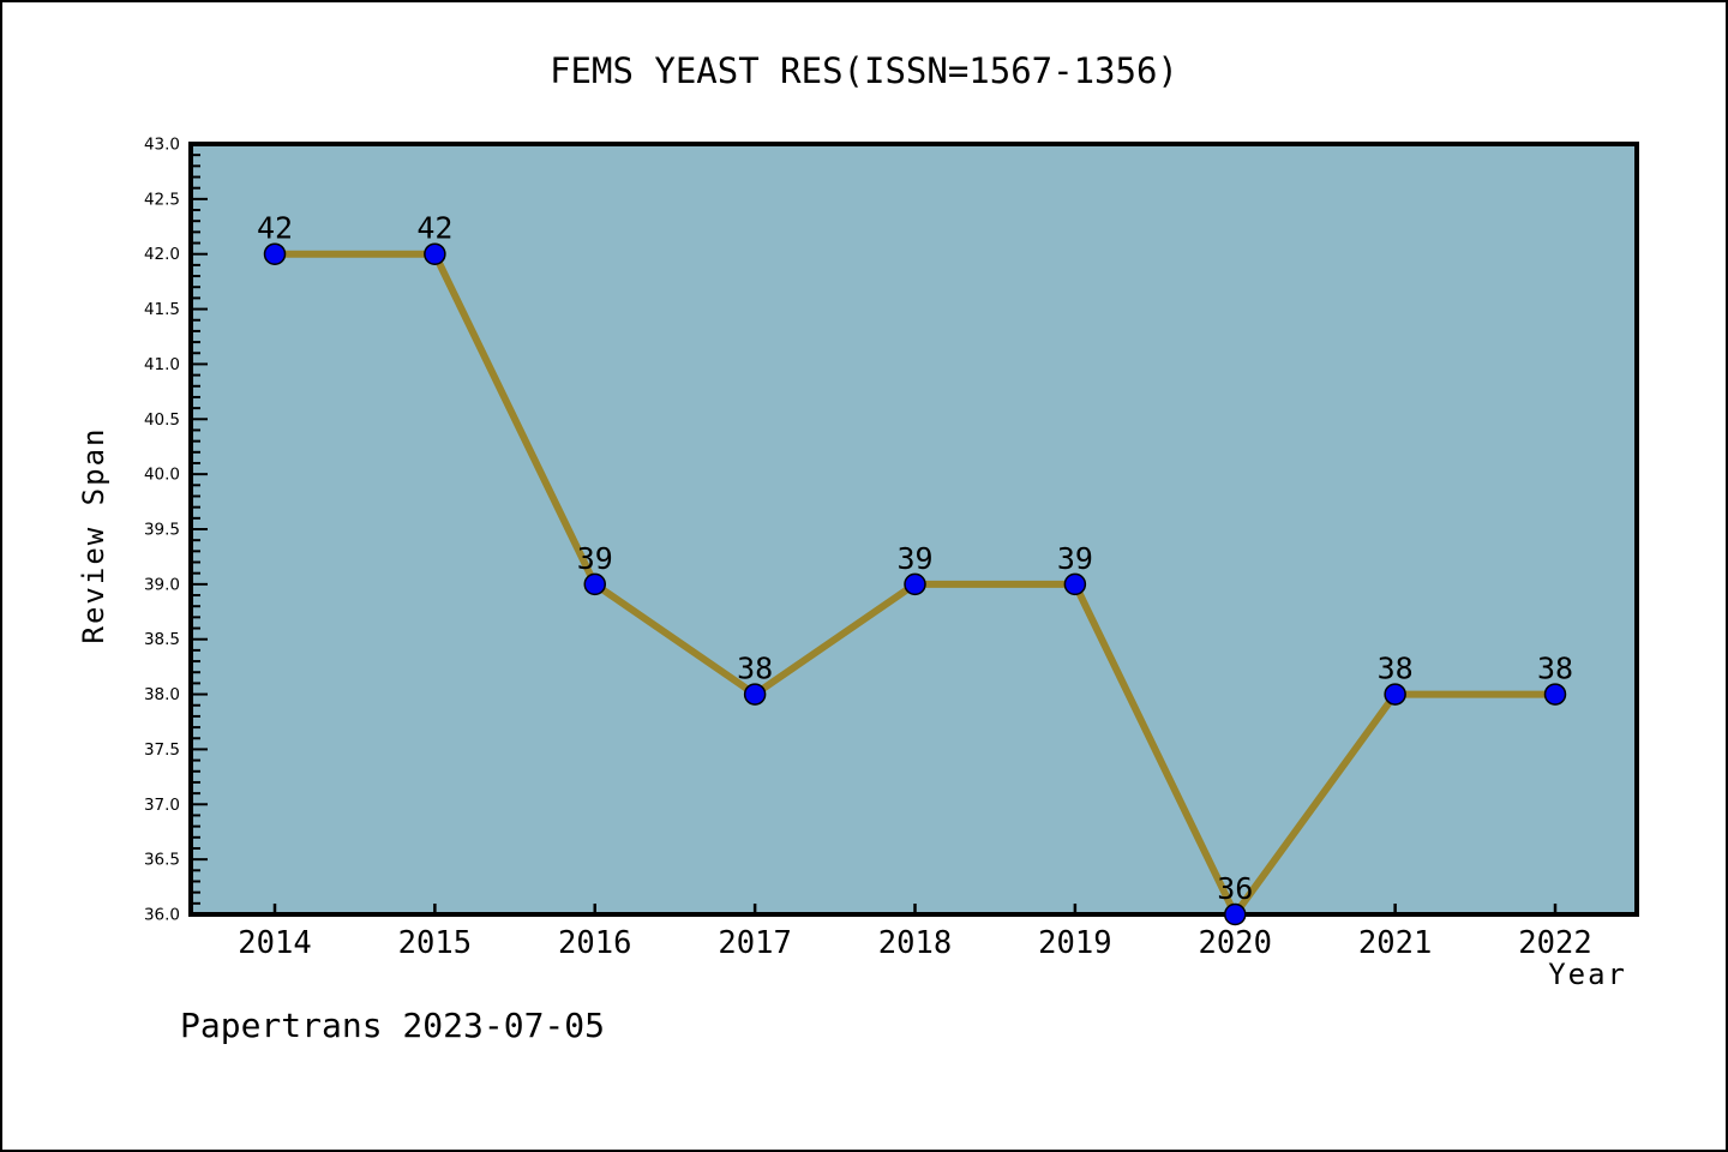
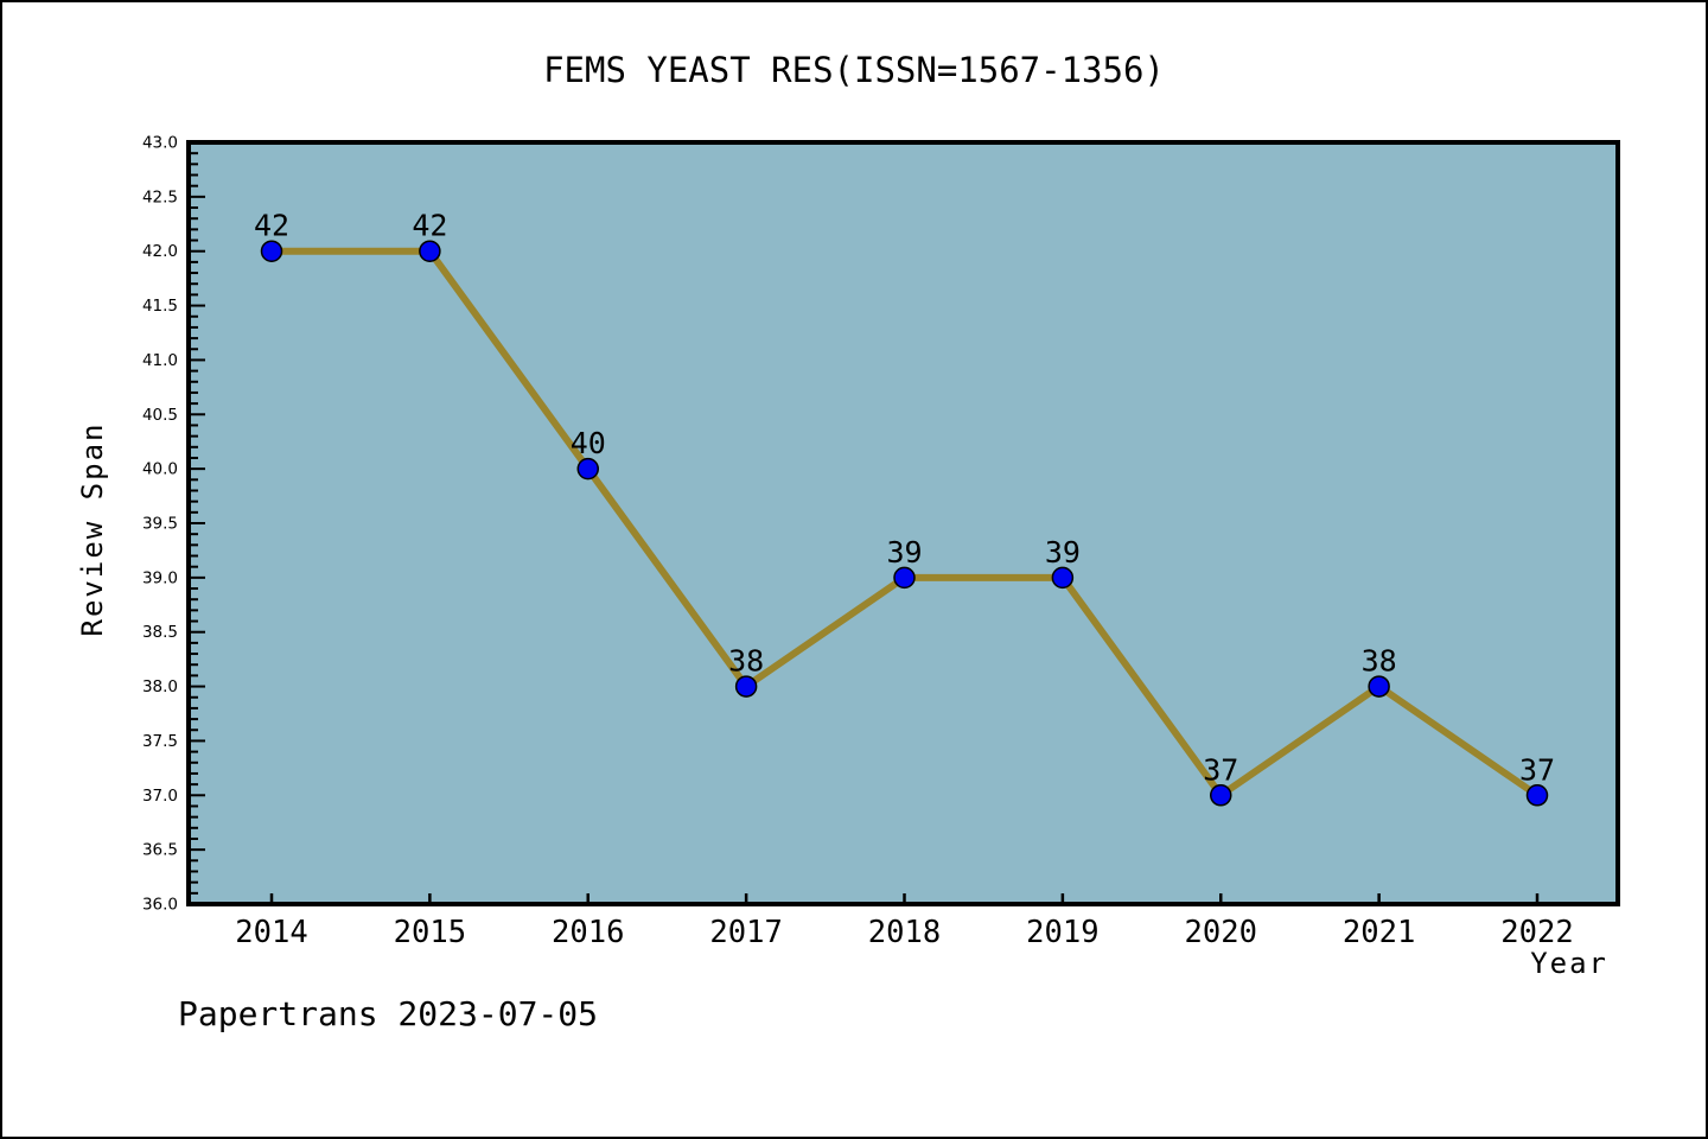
2016: 39 -> 40
2020: 36 -> 37
2022: 38 -> 37
